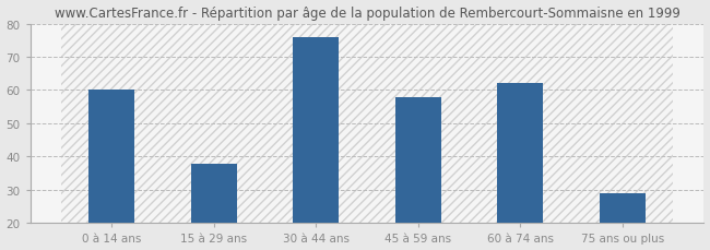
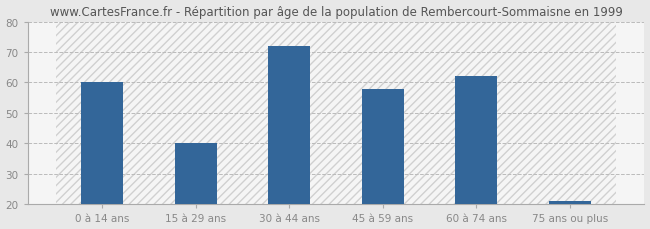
15 à 29 ans: 38 -> 40
30 à 44 ans: 76 -> 72
75 ans ou plus: 29 -> 21
